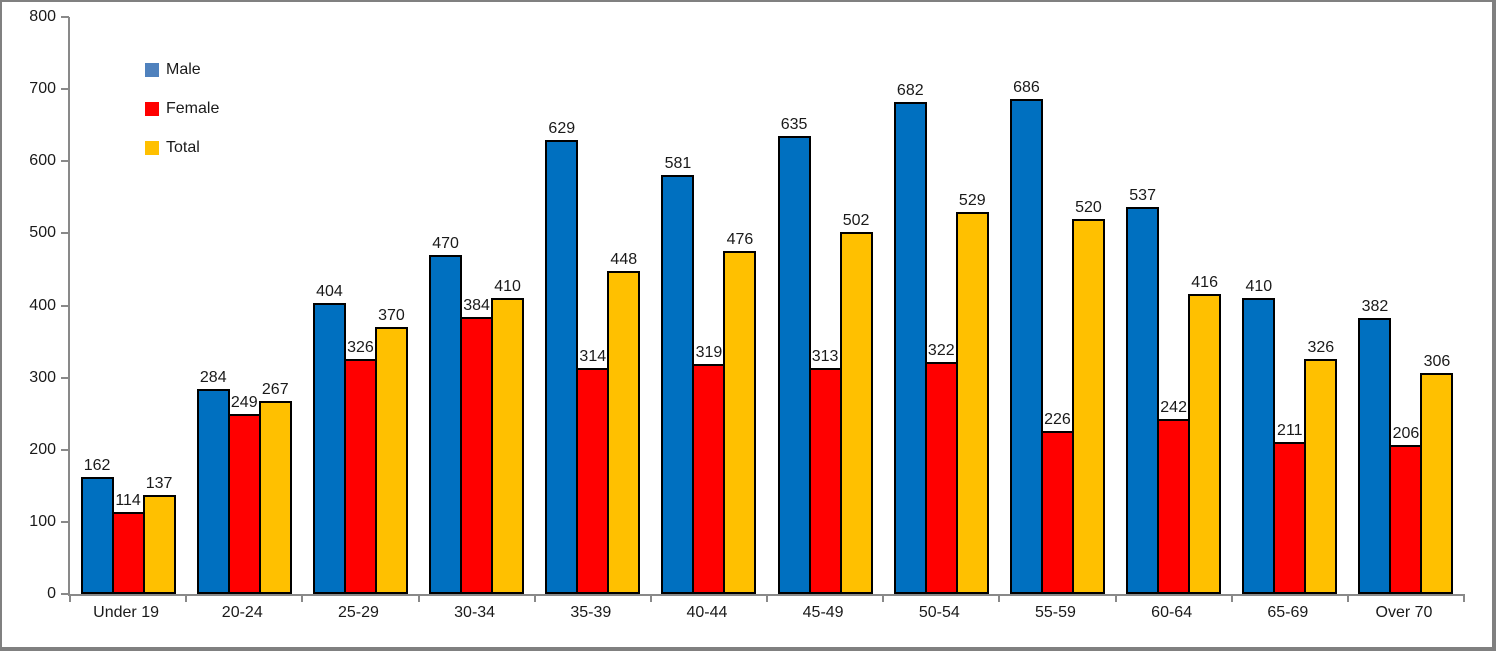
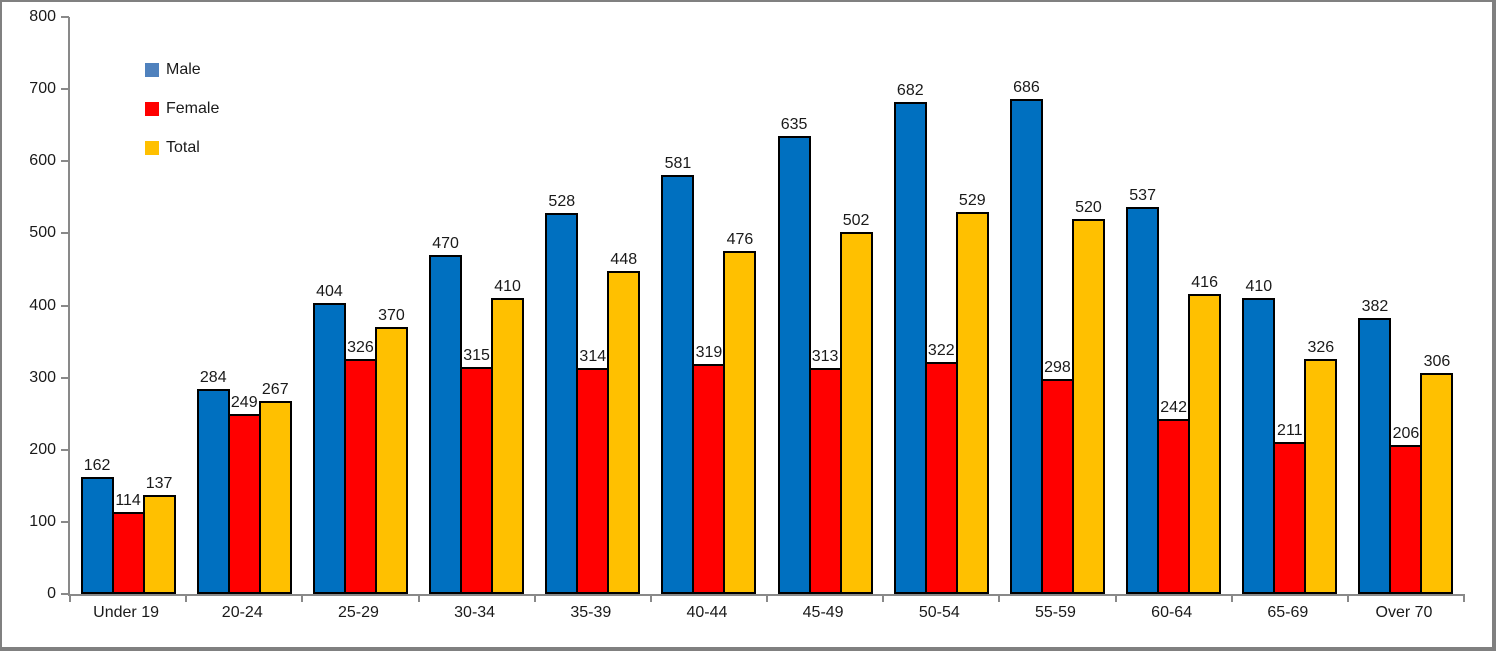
Female/30-34: 384 -> 315
Male/35-39: 629 -> 528
Female/55-59: 226 -> 298
